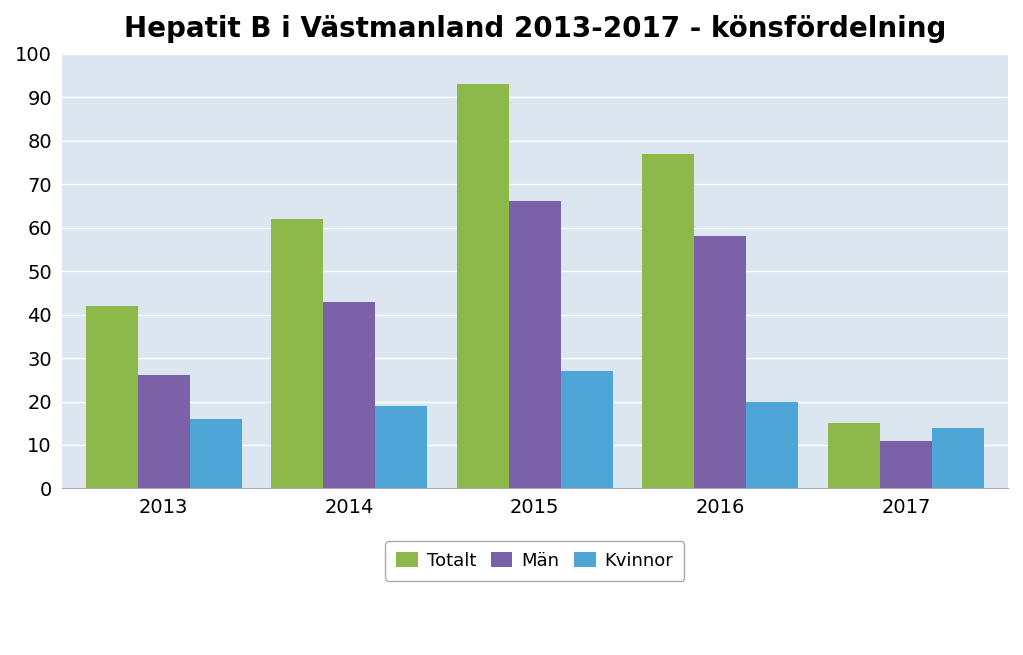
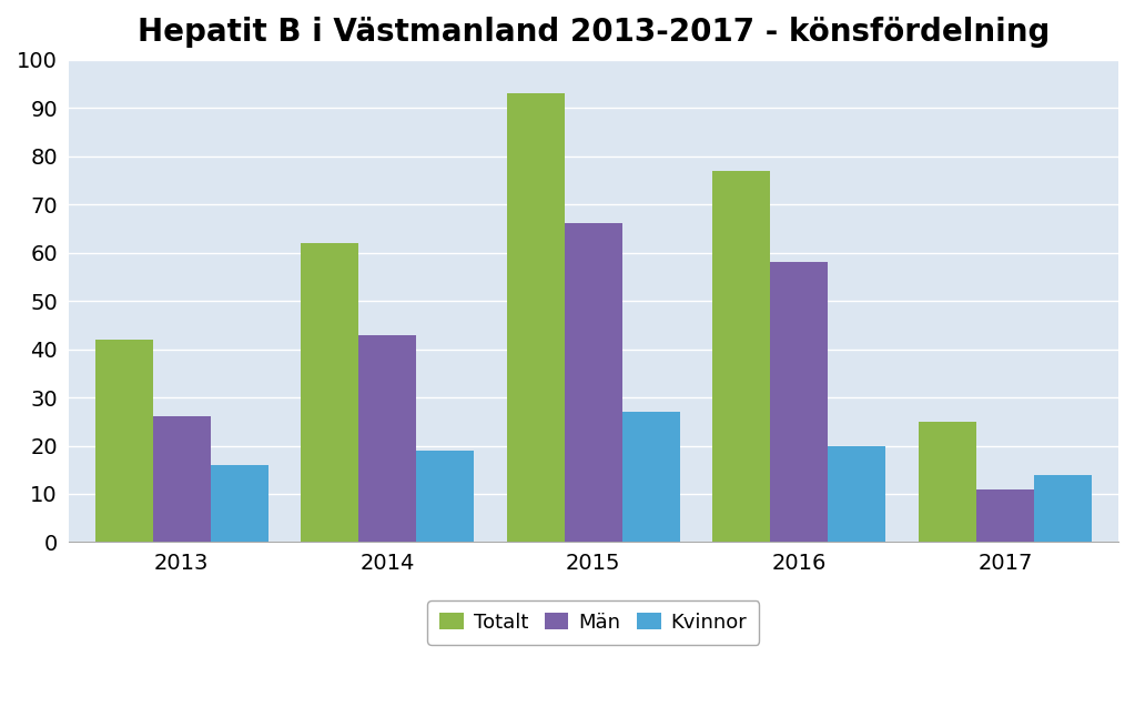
Totalt/2017: 15 -> 25
